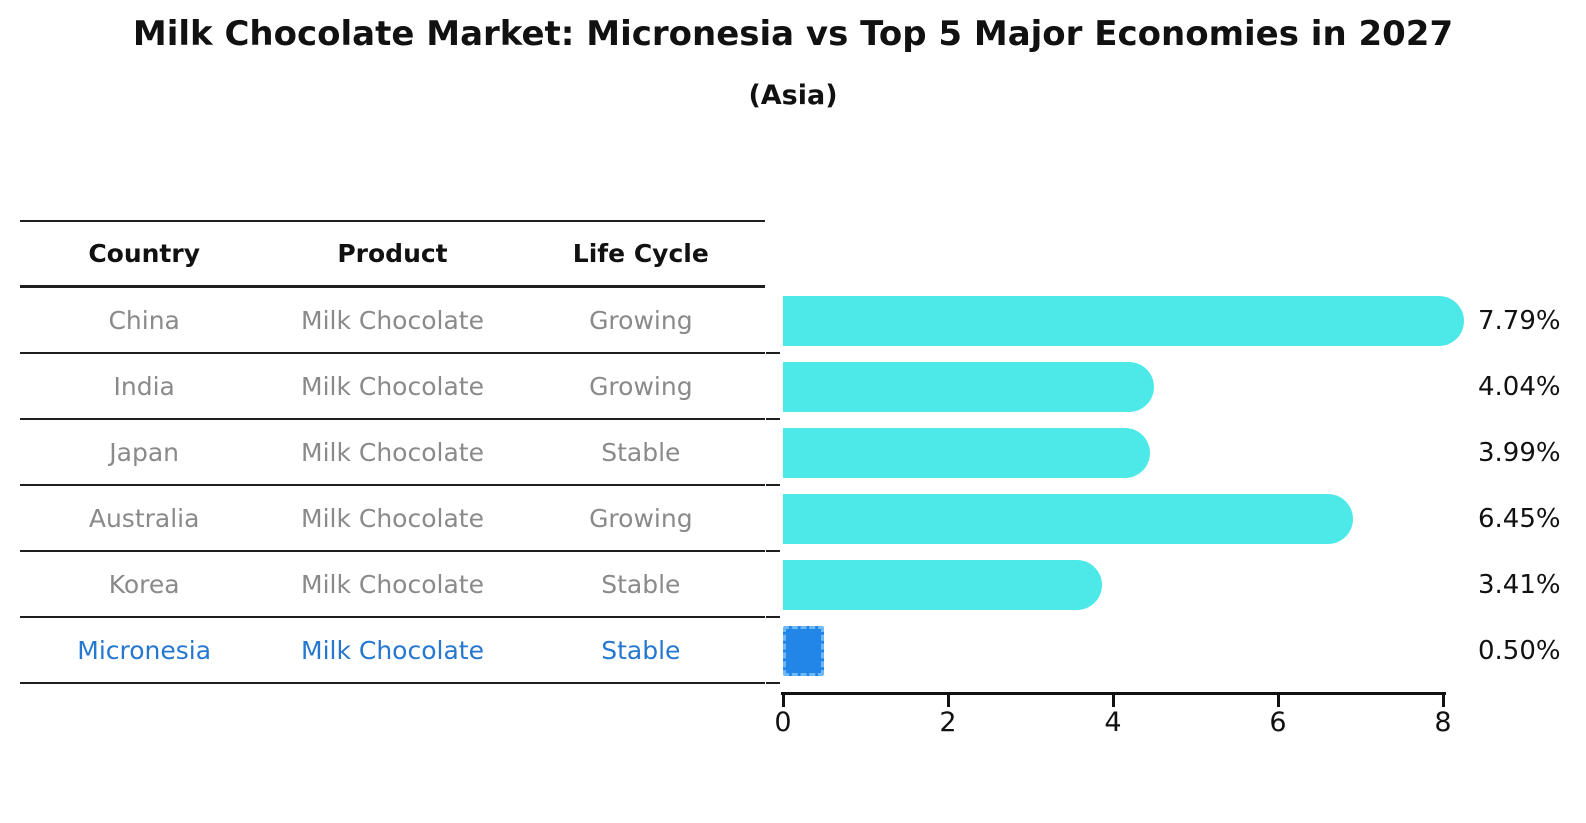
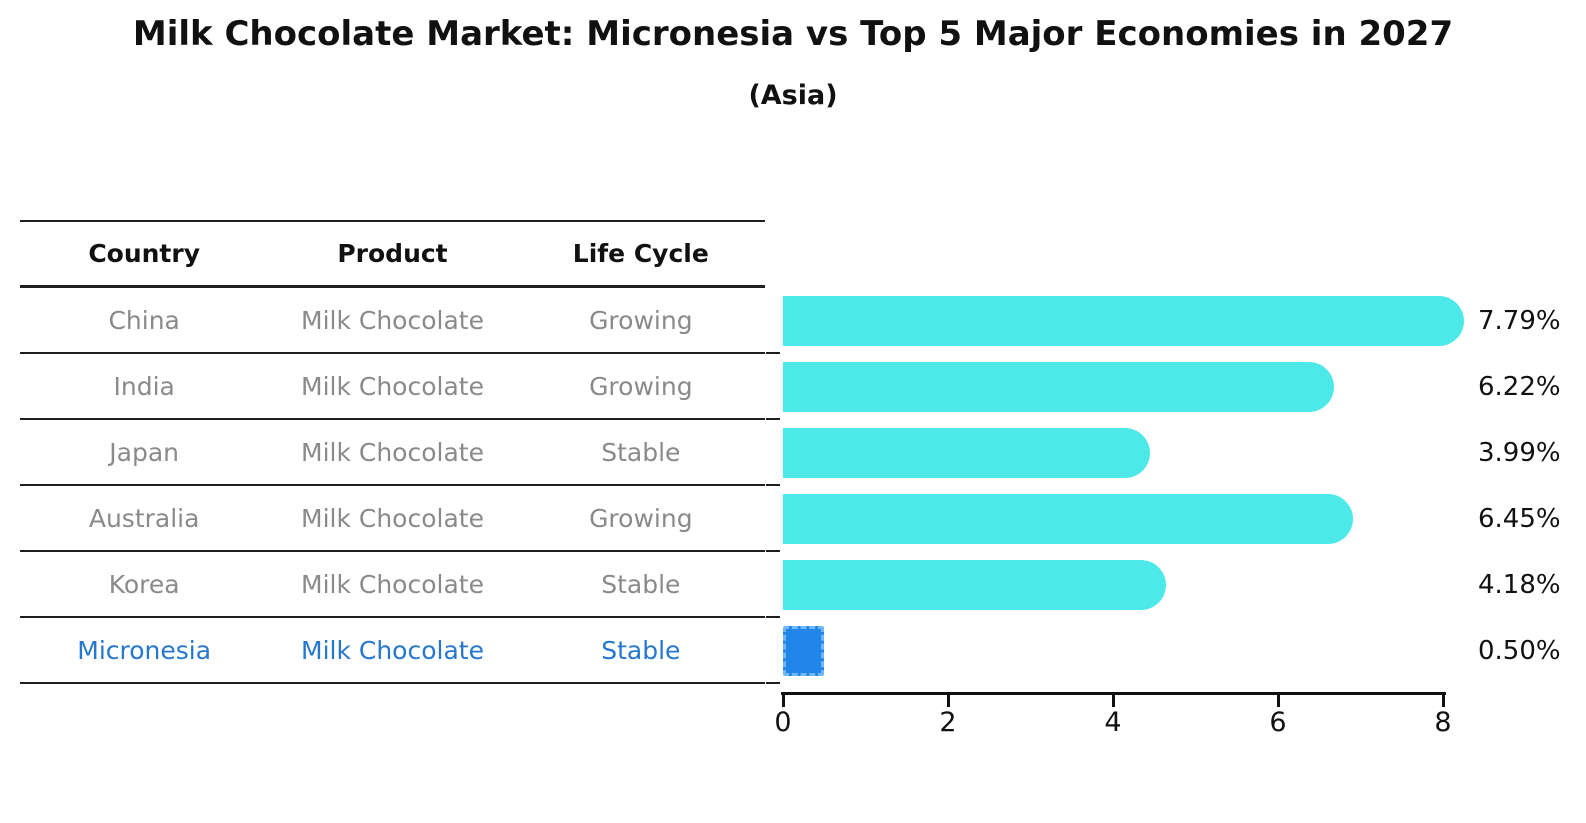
India: 4.04% -> 6.22%
Korea: 3.41% -> 4.18%
